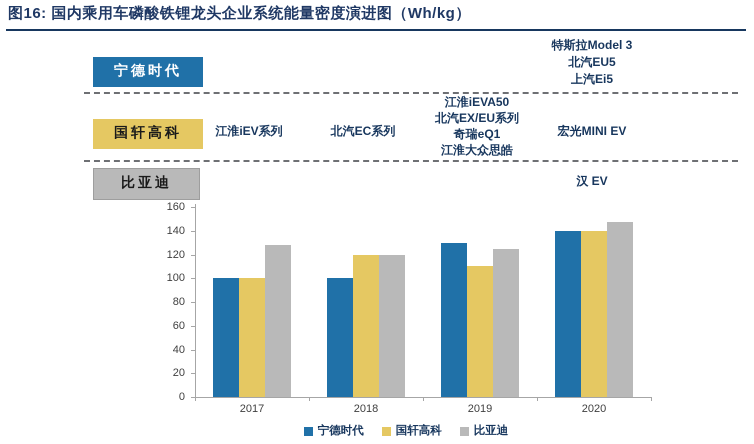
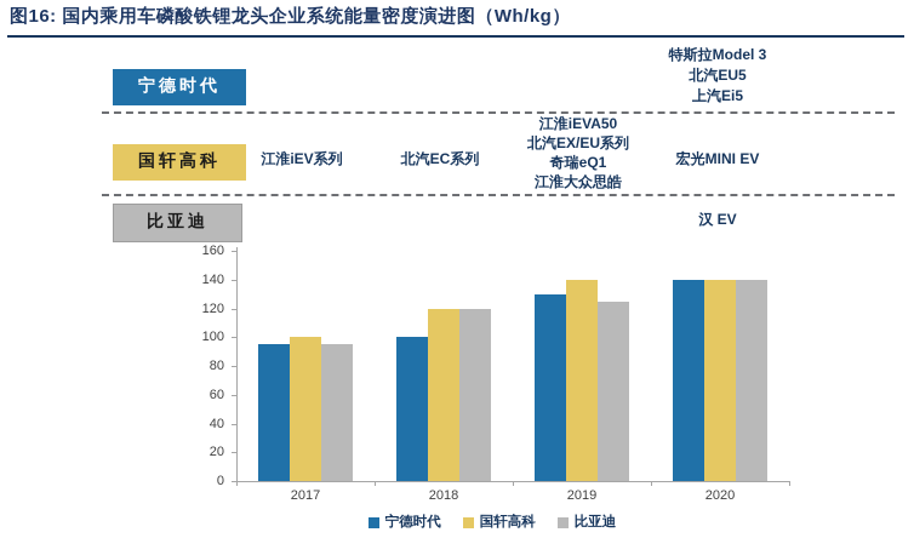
宁德时代/2017: 100 -> 95
比亚迪/2017: 128 -> 95
国轩高科/2019: 110 -> 140
比亚迪/2020: 147 -> 140
